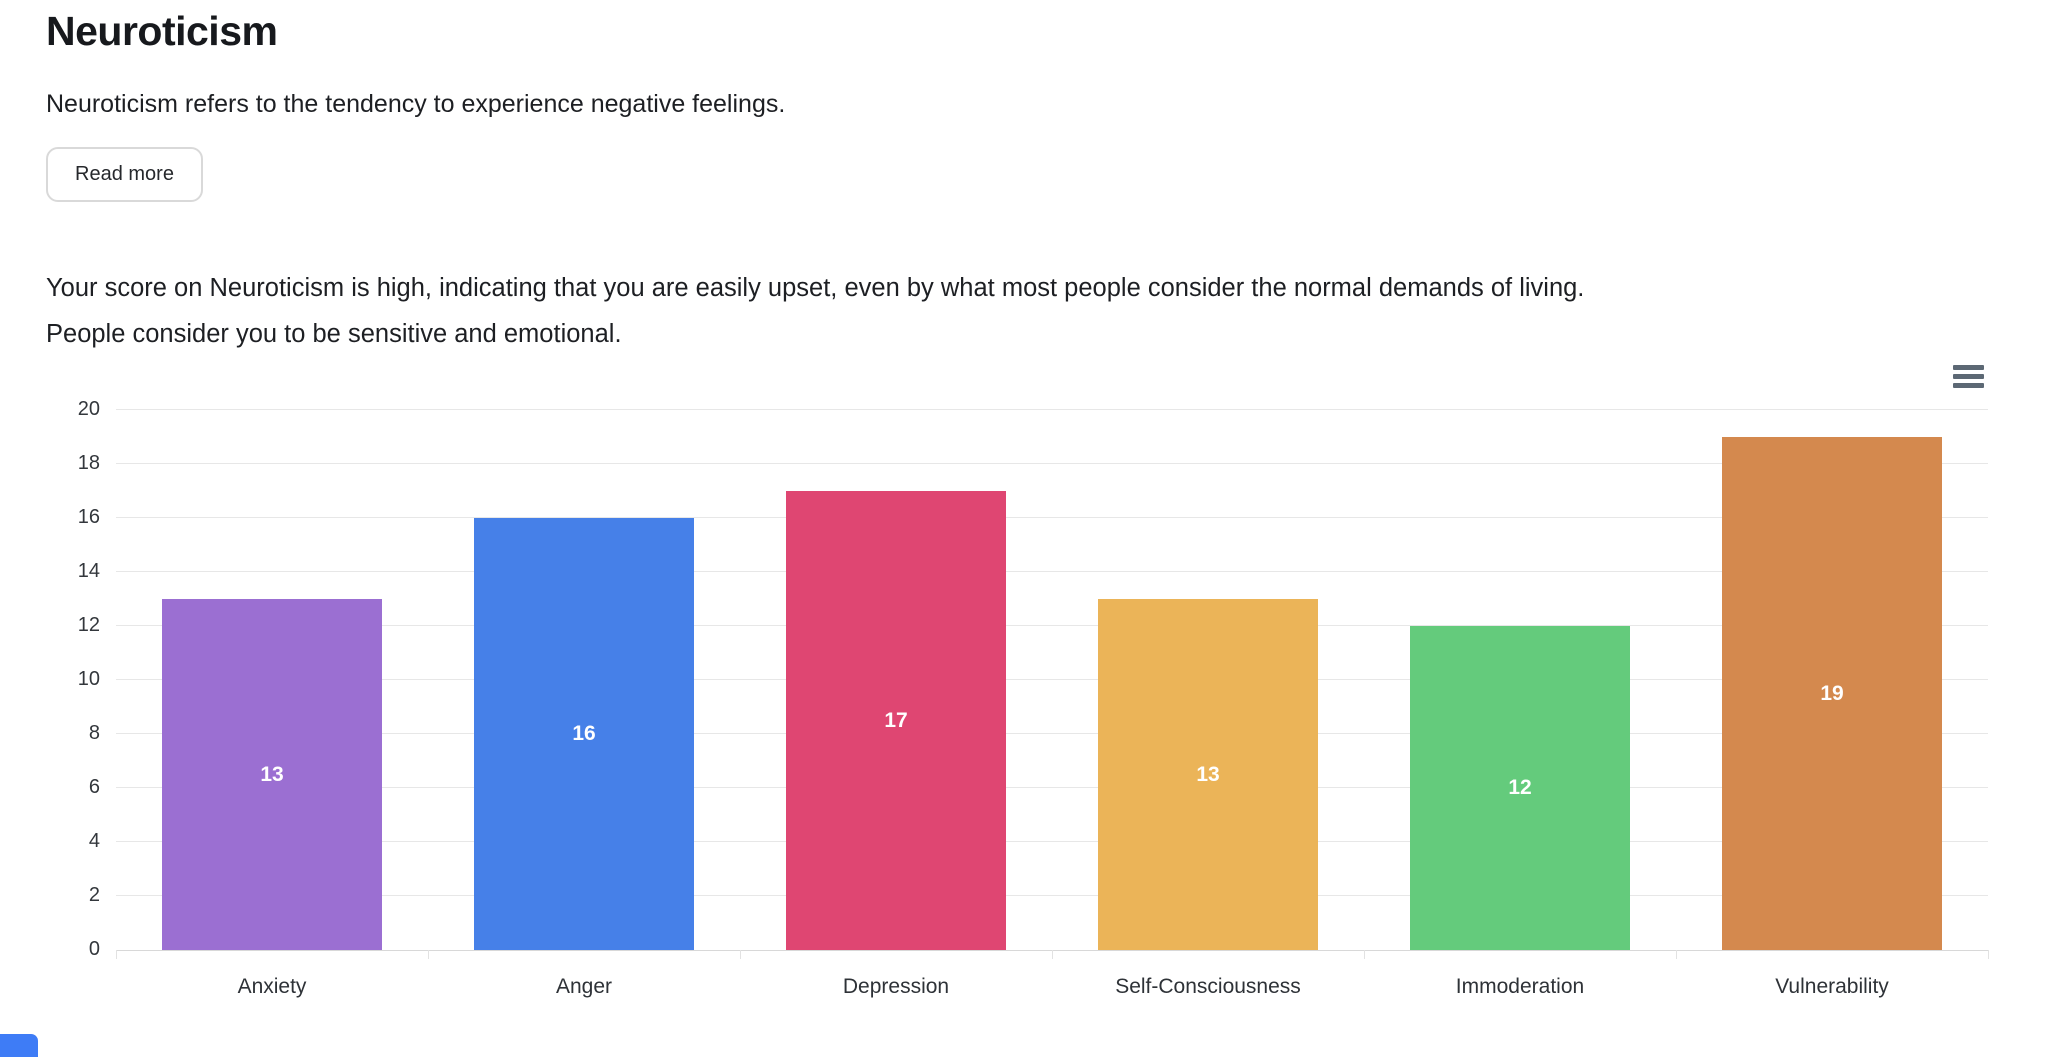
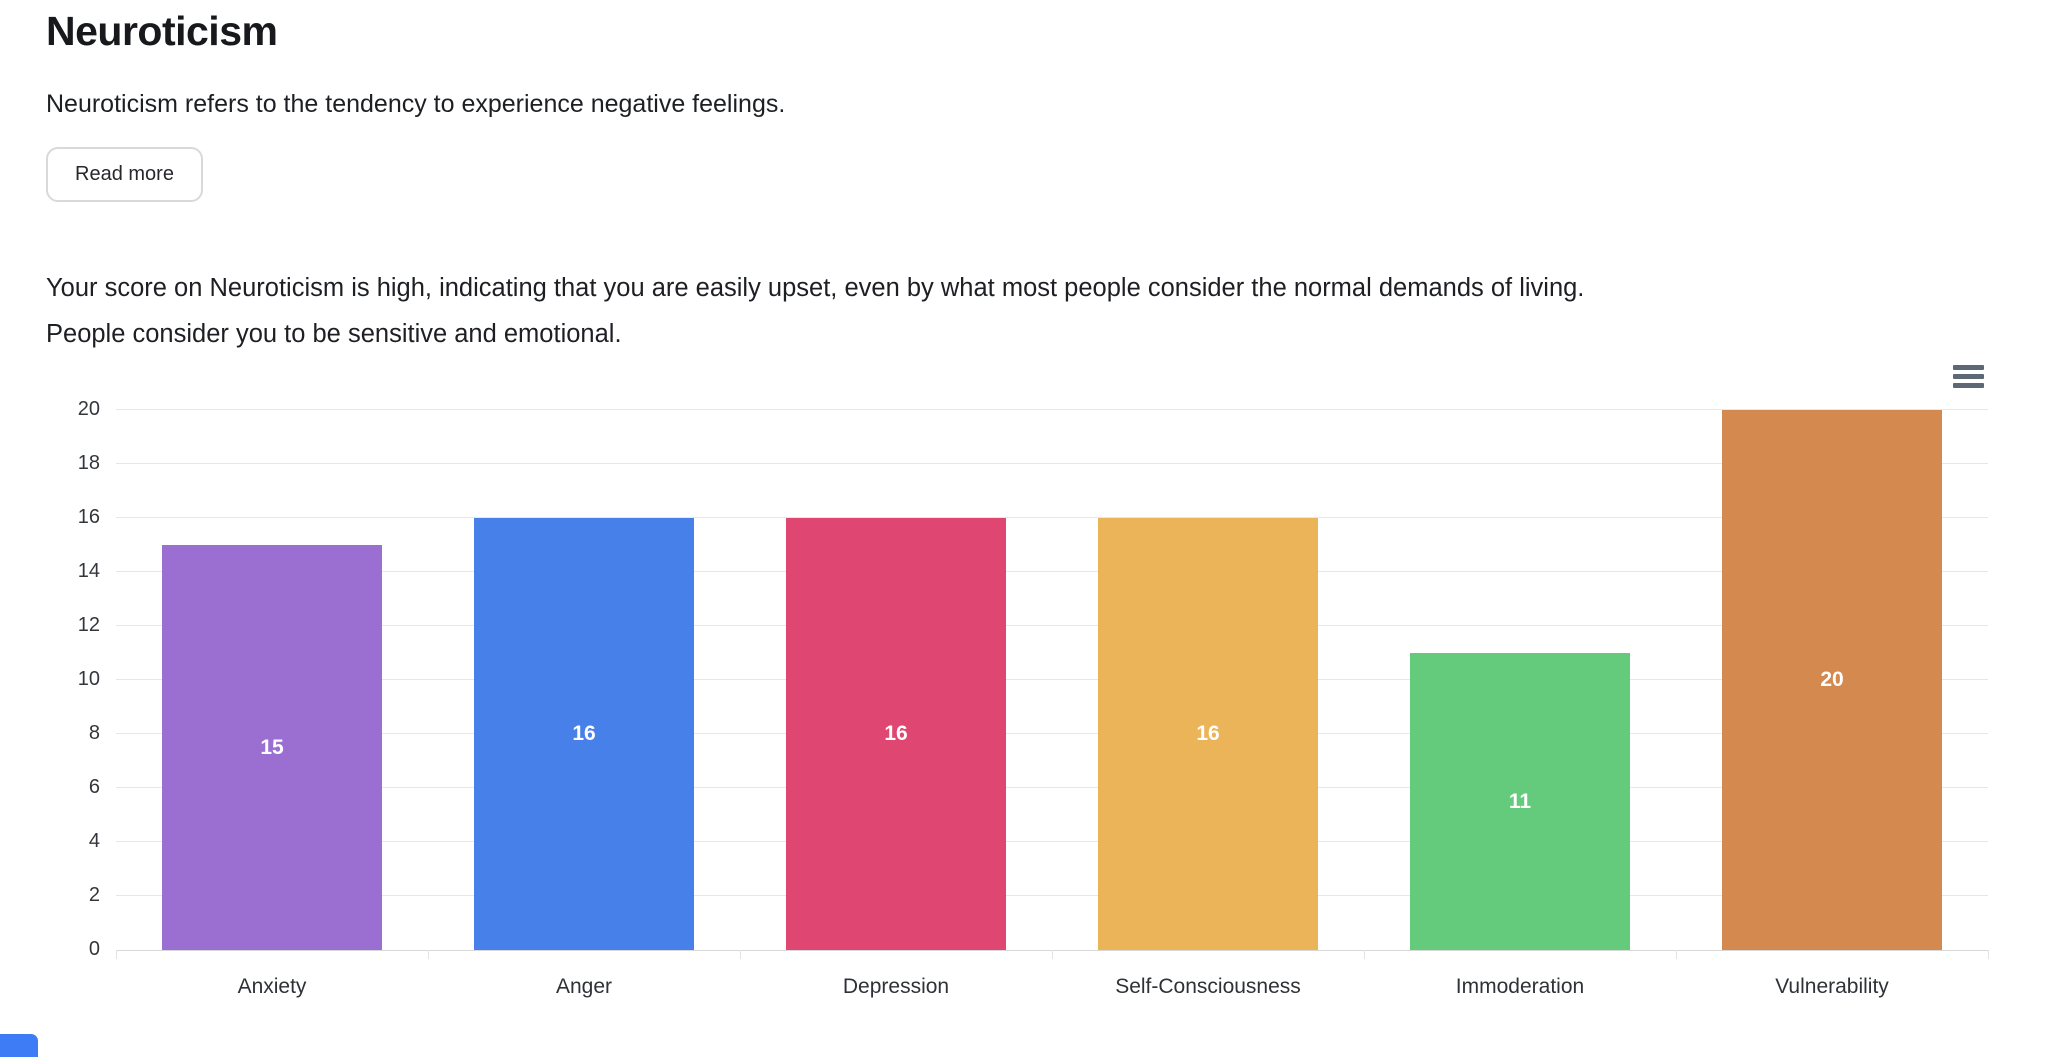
Anxiety: 13 -> 15
Depression: 17 -> 16
Self-Consciousness: 13 -> 16
Immoderation: 12 -> 11
Vulnerability: 19 -> 20
